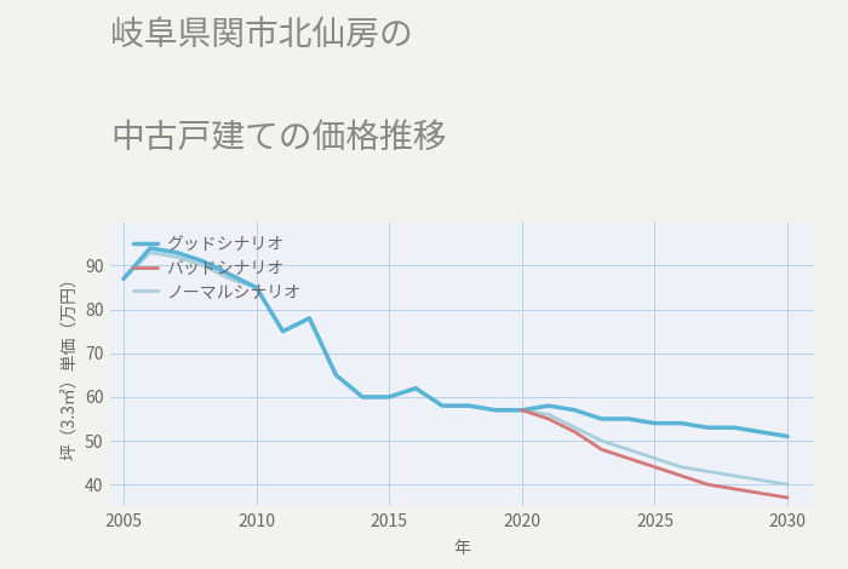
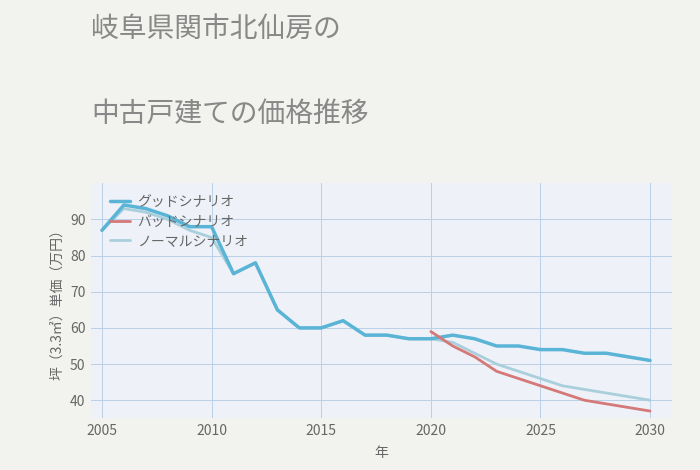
グッドシナリオ/2010: 85 -> 88
バッドシナリオ/2020: 57 -> 59
